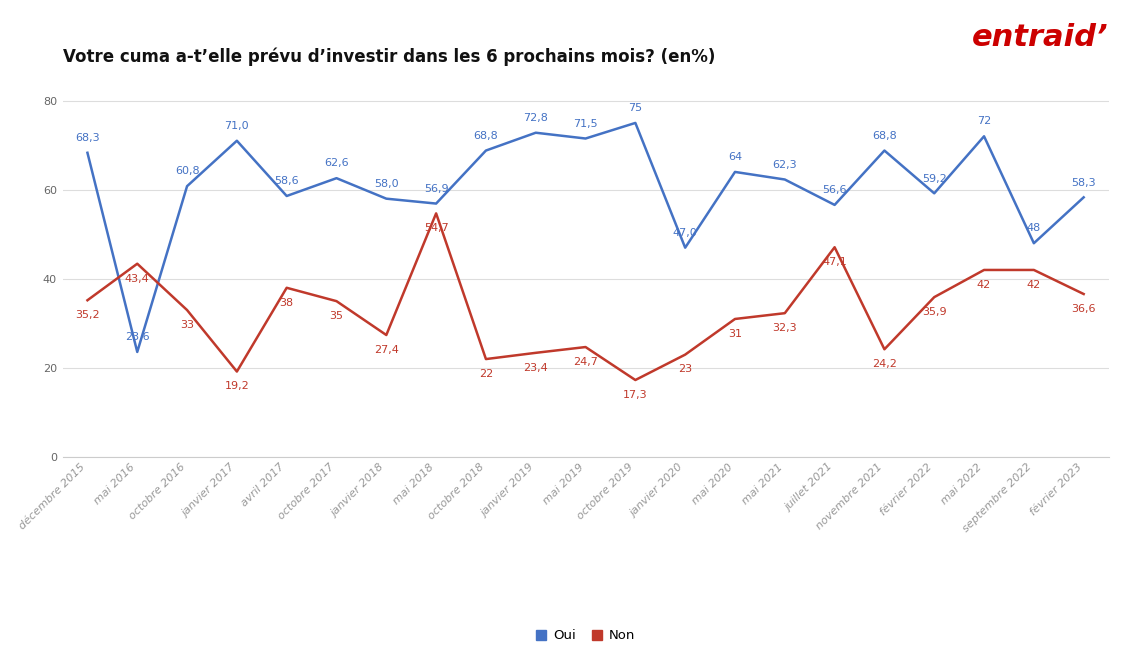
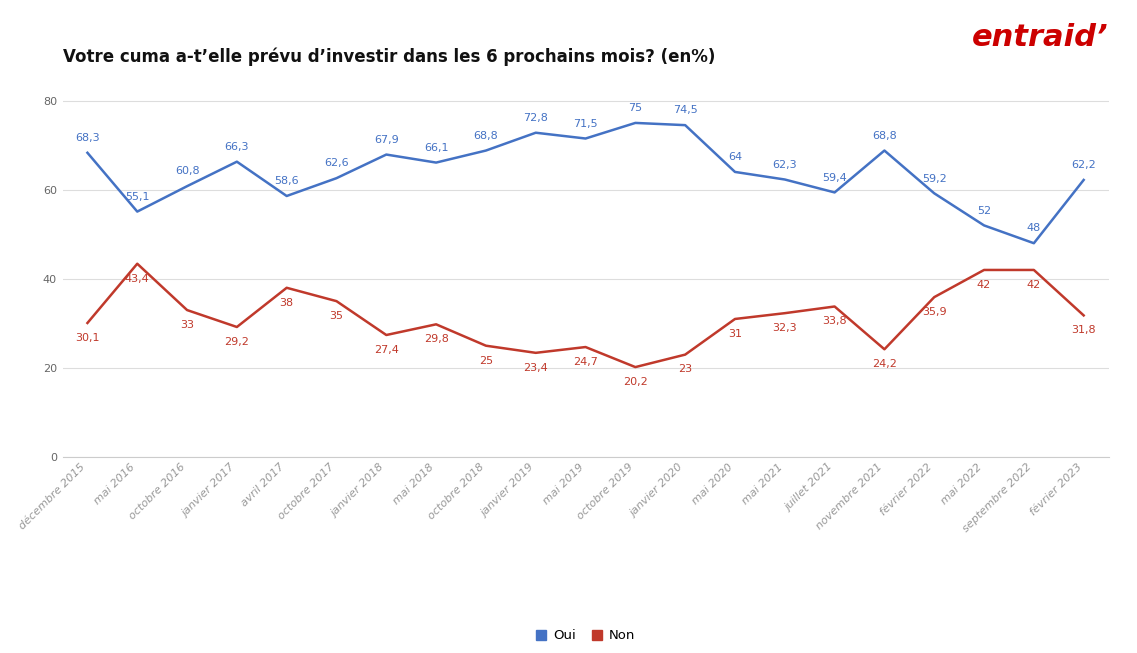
Non/décembre 2015: 35,2 -> 30,1
Oui/mai 2016: 23,6 -> 55,1
Oui/janvier 2017: 71,0 -> 66,3
Non/janvier 2017: 19,2 -> 29,2
Oui/janvier 2018: 58,0 -> 67,9
Oui/mai 2018: 56,9 -> 66,1
Non/mai 2018: 54,7 -> 29,8
Non/octobre 2018: 22 -> 25
Non/octobre 2019: 17,3 -> 20,2
Oui/janvier 2020: 47,0 -> 74,5
Oui/juillet 2021: 56,6 -> 59,4
Non/juillet 2021: 47,1 -> 33,8
Oui/mai 2022: 72 -> 52
Oui/février 2023: 58,3 -> 62,2
Non/février 2023: 36,6 -> 31,8
